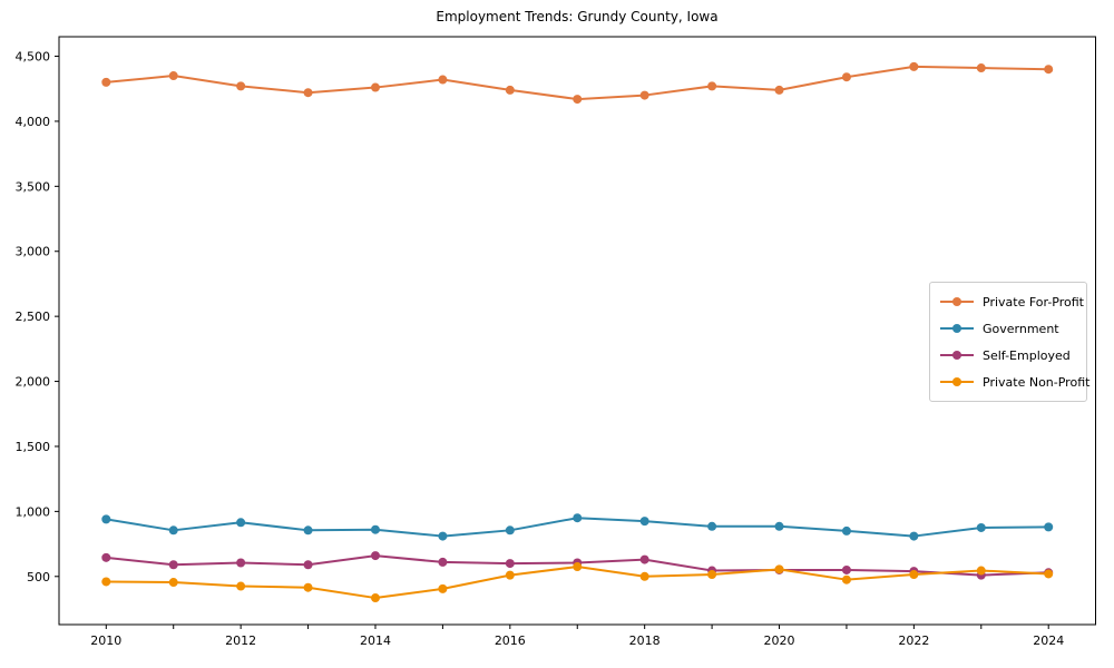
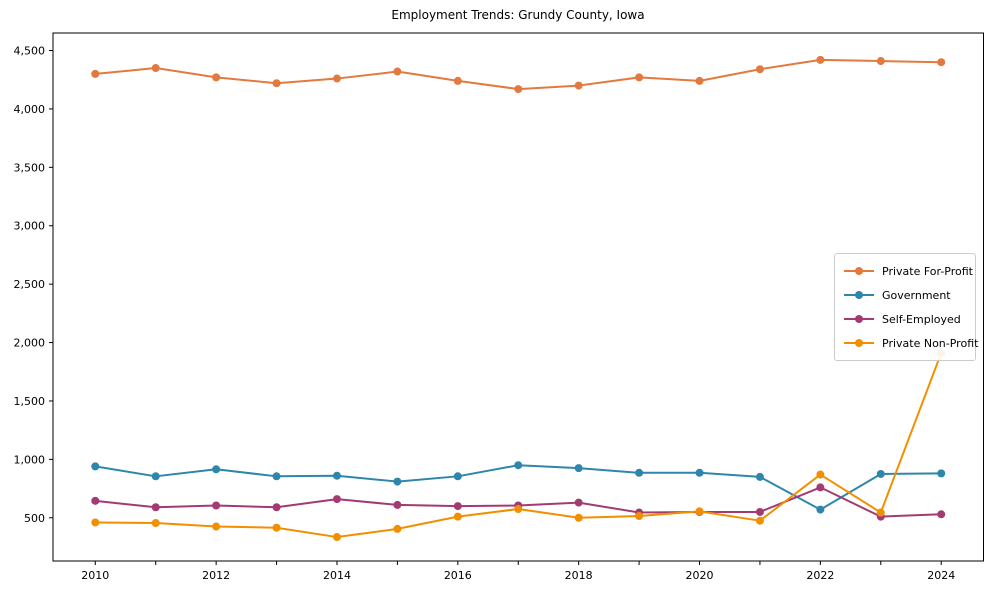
Government/2022: 810 -> 570
Self-Employed/2022: 540 -> 760
Private Non-Profit/2022: 520 -> 870
Private Non-Profit/2024: 520 -> 1910
